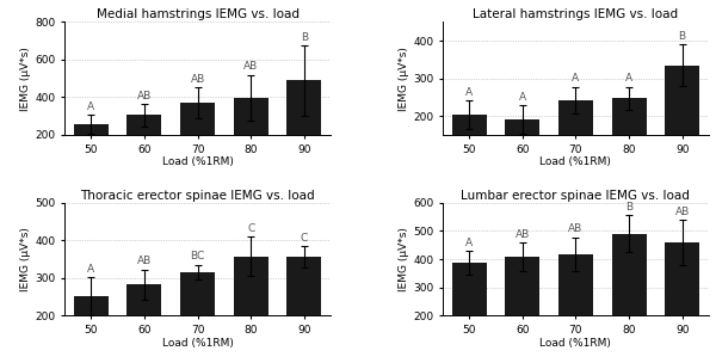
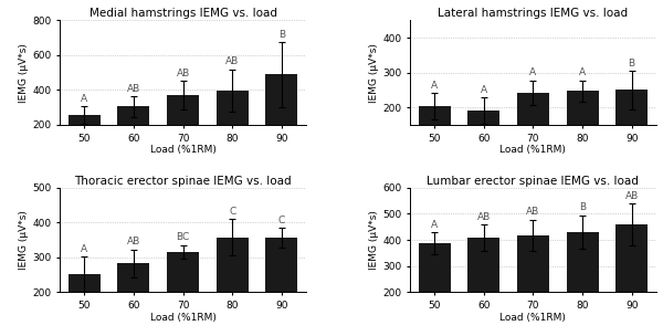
Lateral hamstrings IEMG vs. load/90: 335 -> 250
Lumbar erector spinae IEMG vs. load/80: 490 -> 430
